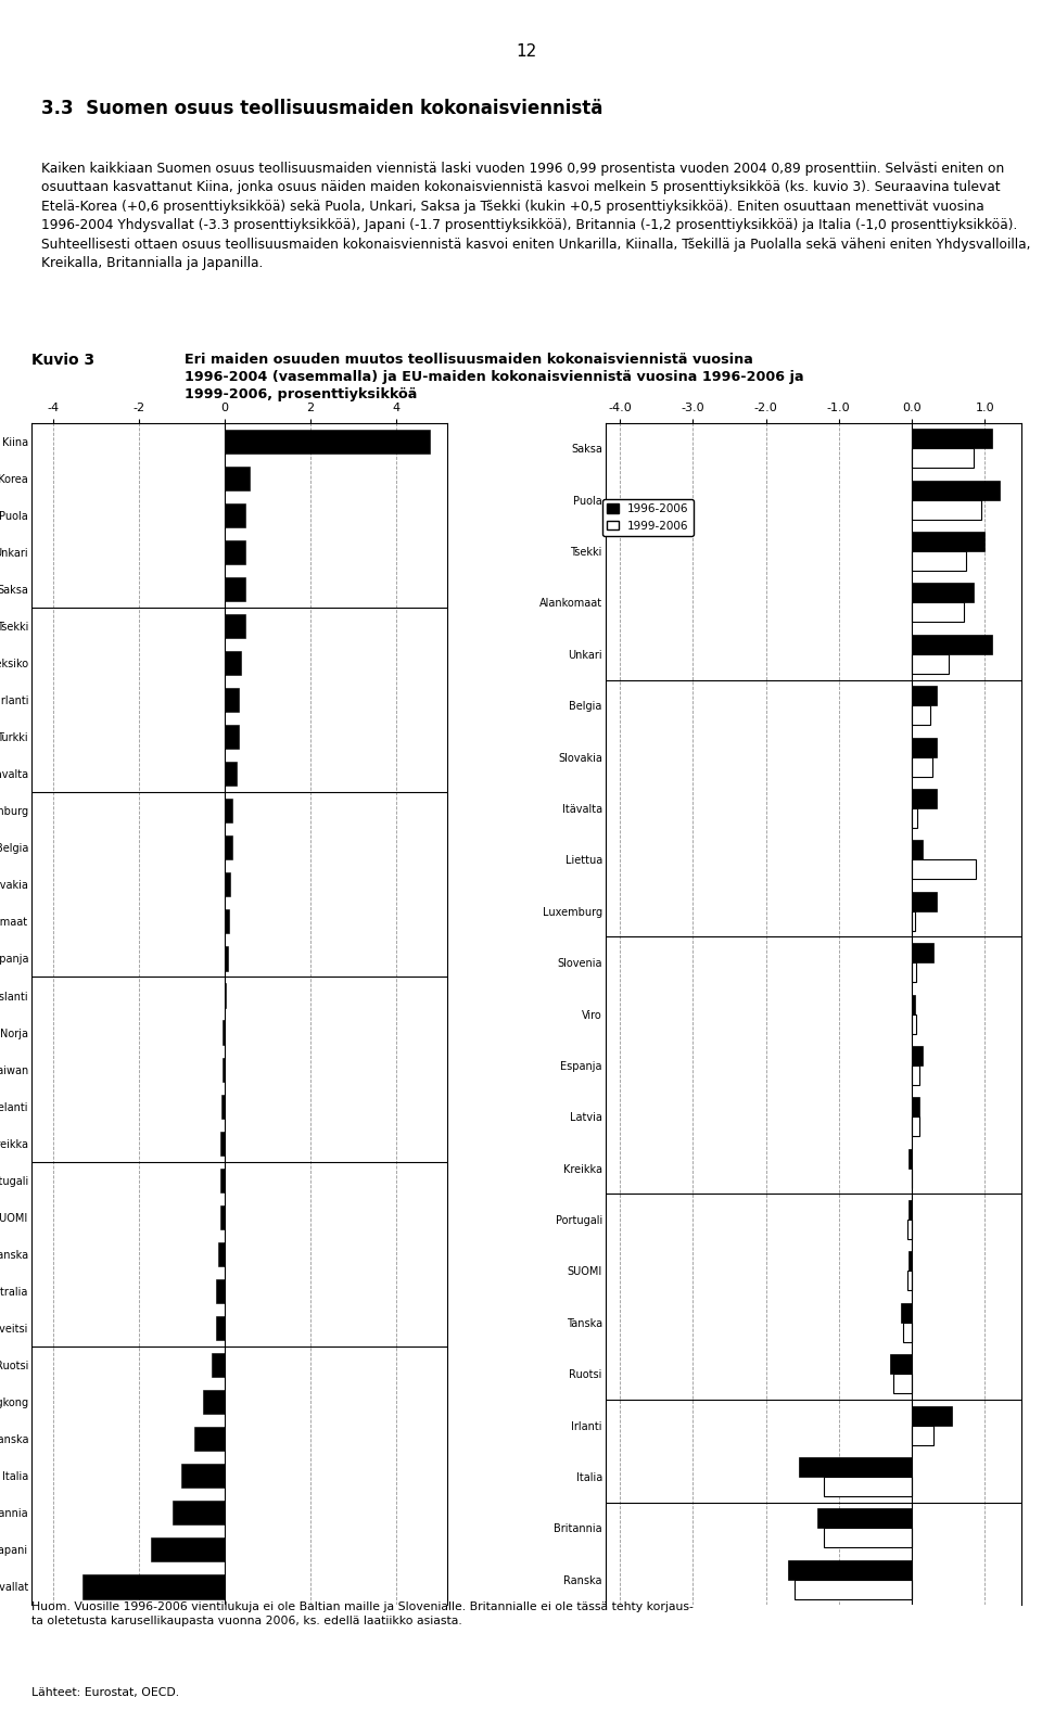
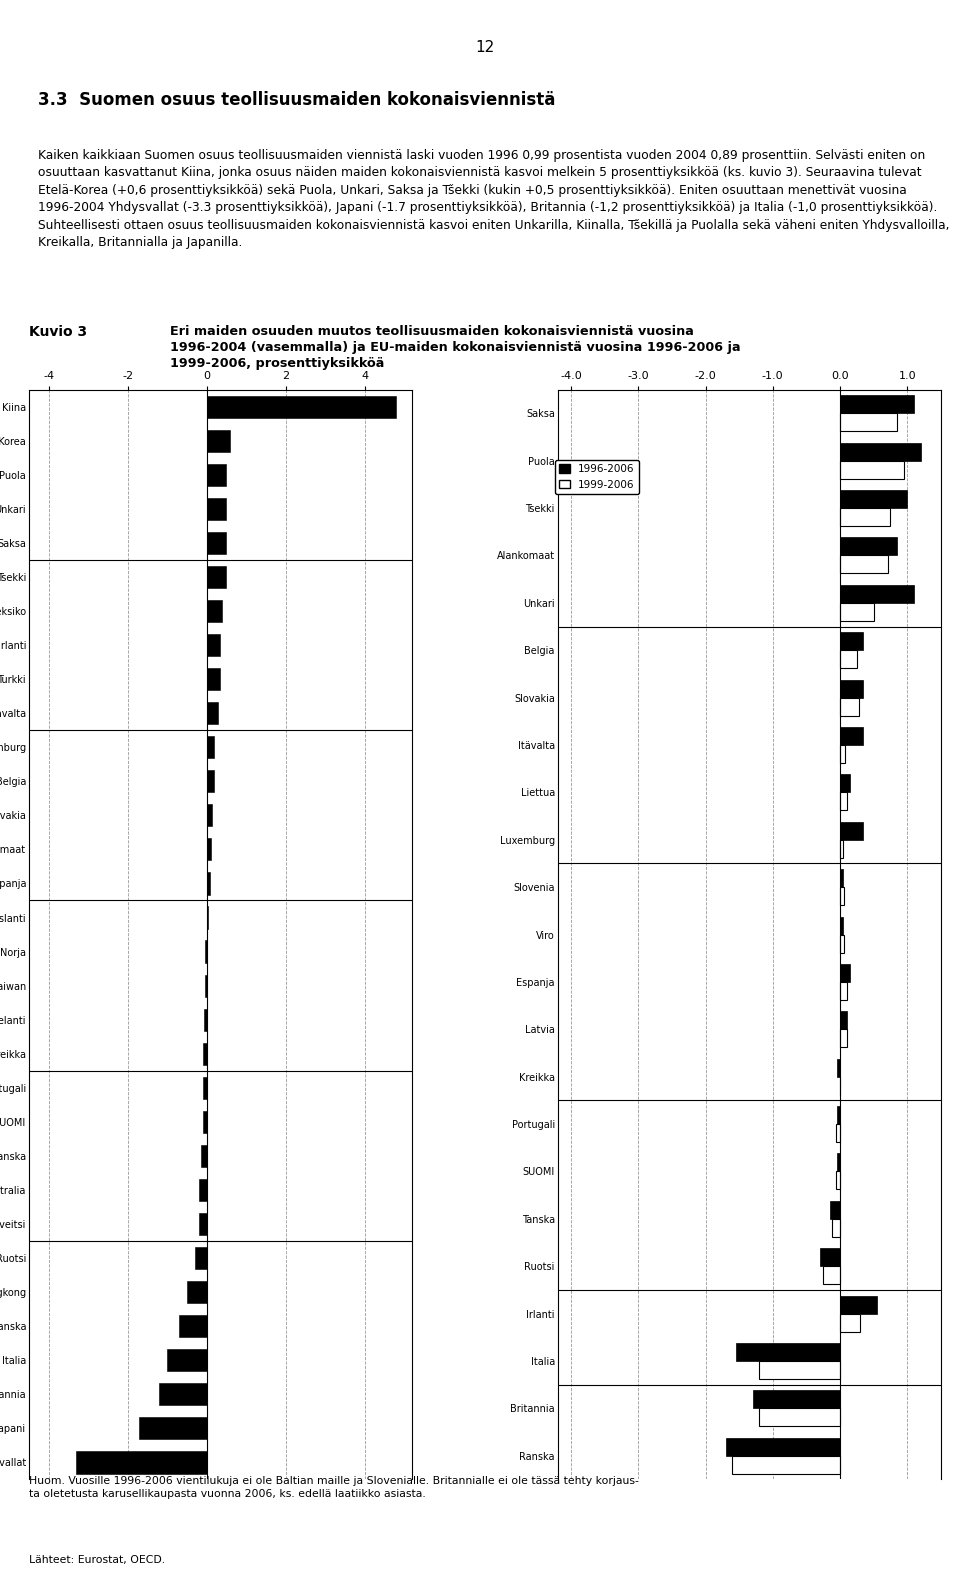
1999-2006/Liettua: 0.88 -> 0.10
1996-2006/Slovenia: 0.30 -> 0.05
